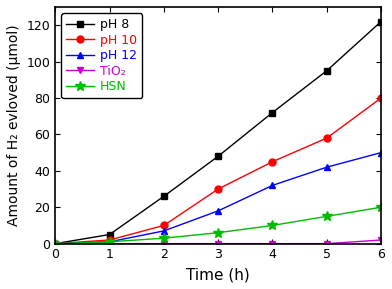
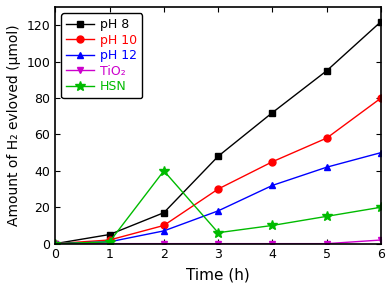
pH 8/2: 26 -> 17
HSN/2: 3 -> 40
